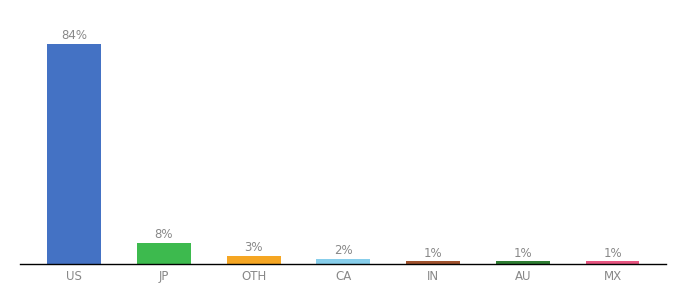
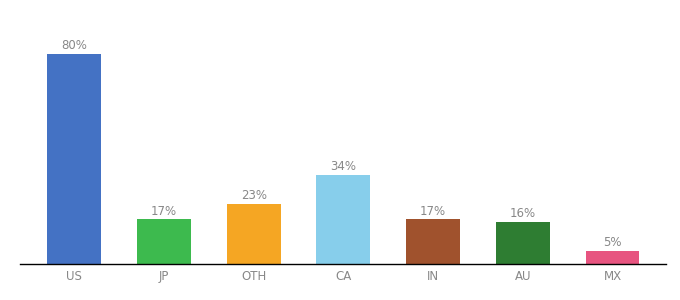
US: 84% -> 80%
JP: 8% -> 17%
OTH: 3% -> 23%
CA: 2% -> 34%
IN: 1% -> 17%
AU: 1% -> 16%
MX: 1% -> 5%
